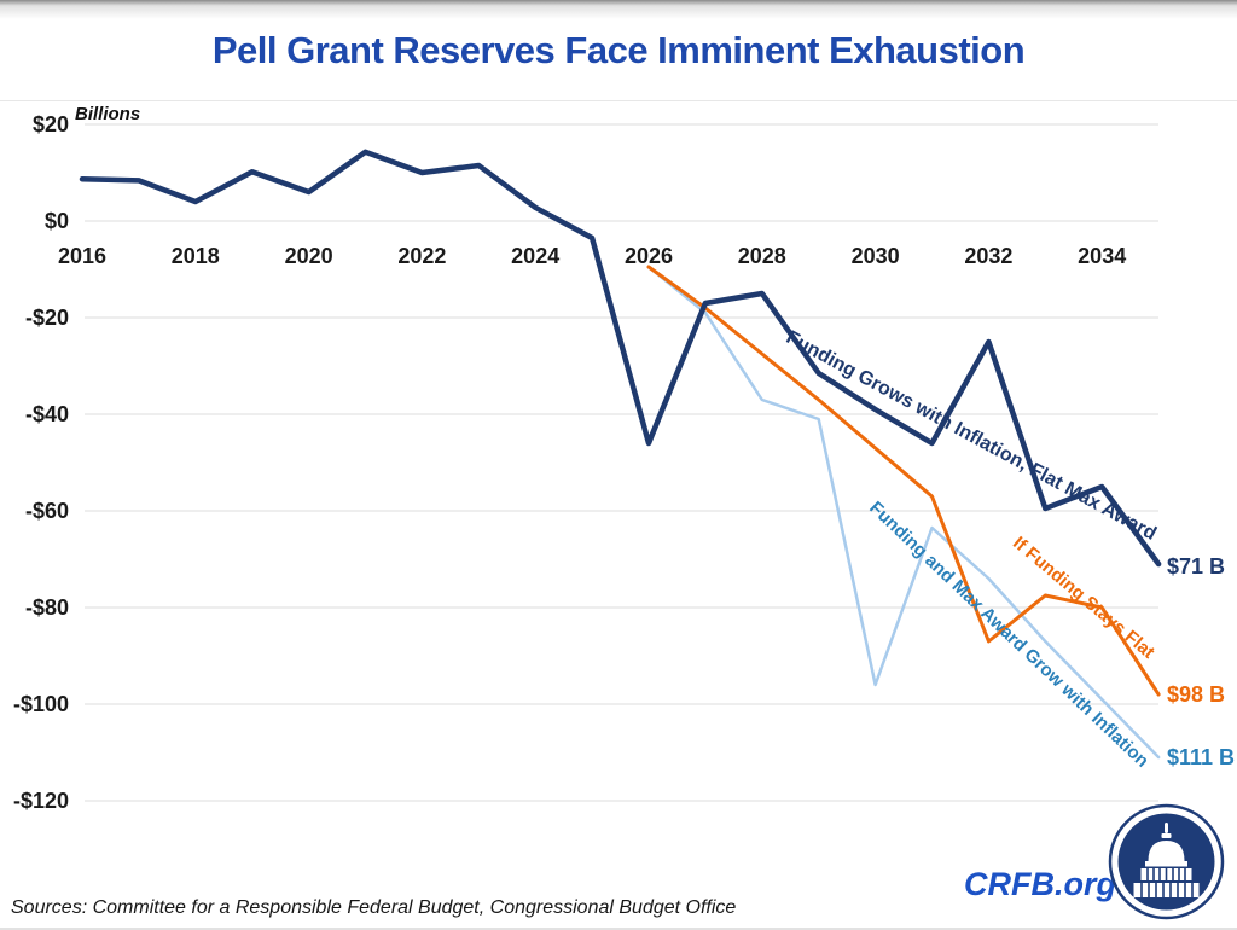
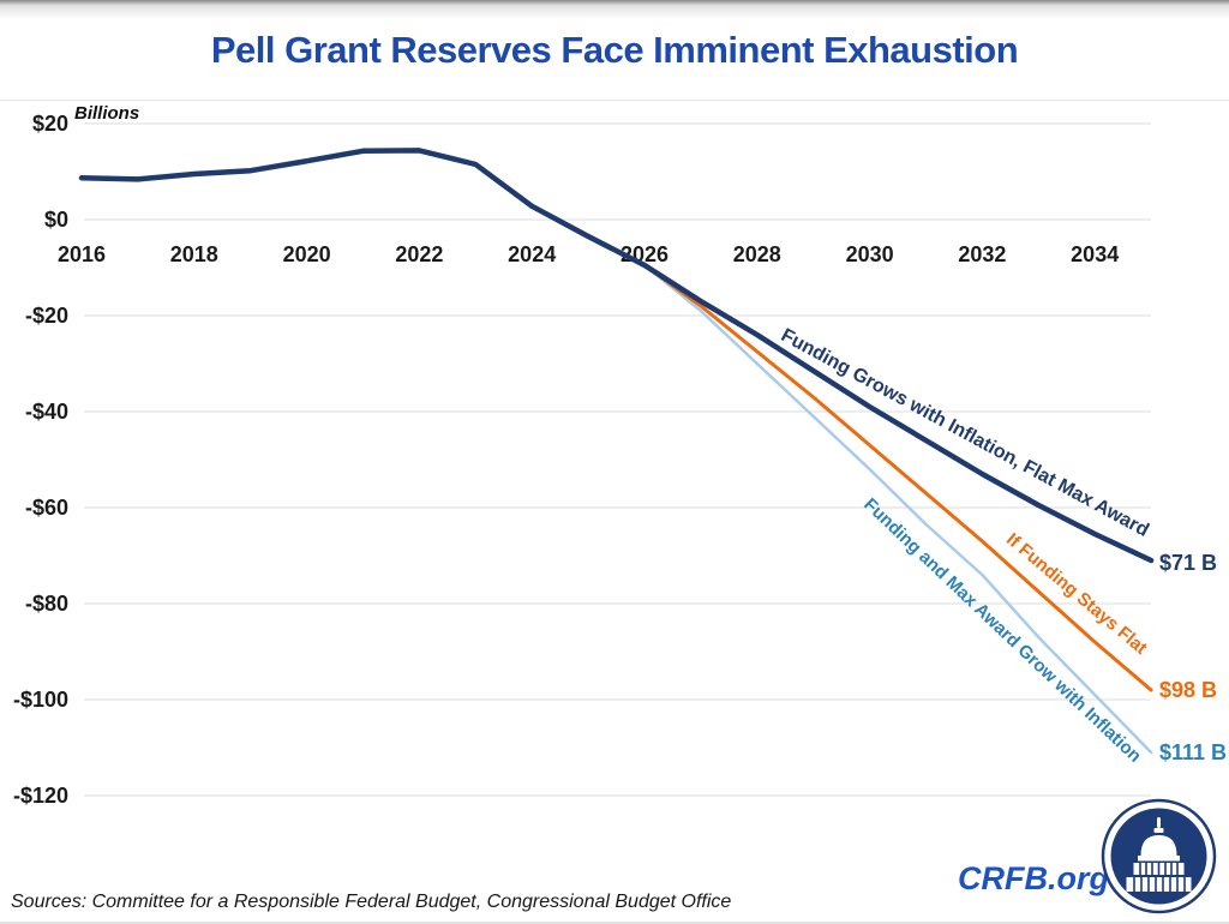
Funding Grows with Inflation, Flat Max Award/2018: $4 -> $10
Funding Grows with Inflation, Flat Max Award/2020: $6 -> $12
Funding Grows with Inflation, Flat Max Award/2022: $10 -> $14
Funding Grows with Inflation, Flat Max Award/2026: -$46 -> -$10
Funding Grows with Inflation, Flat Max Award/2028: -$15 -> -$24
Funding and Max Award Grow with Inflation/2028: -$37 -> -$30
Funding and Max Award Grow with Inflation/2030: -$96 -> -$52
Funding Grows with Inflation, Flat Max Award/2032: -$25 -> -$53
If Funding Stays Flat/2032: -$87 -> -$67
Funding Grows with Inflation, Flat Max Award/2034: -$55 -> -$66
If Funding Stays Flat/2034: -$80 -> -$88
